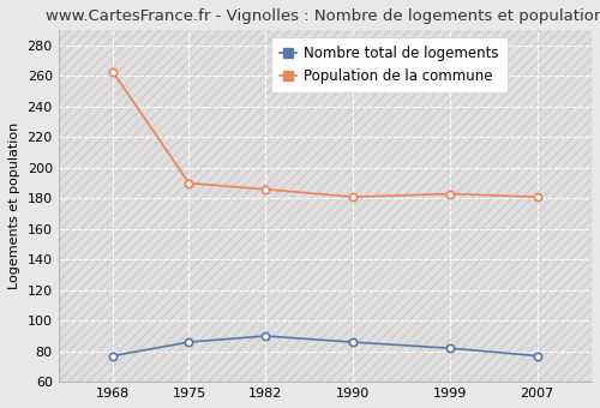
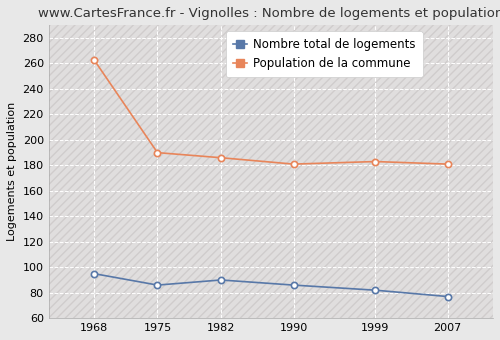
Nombre total de logements/1968: 77 -> 95
